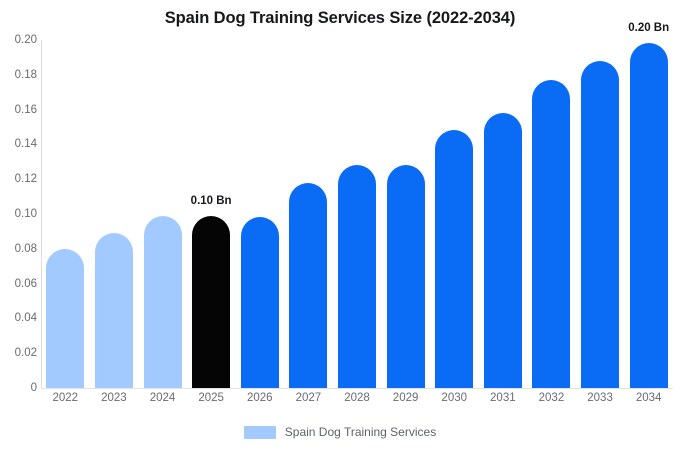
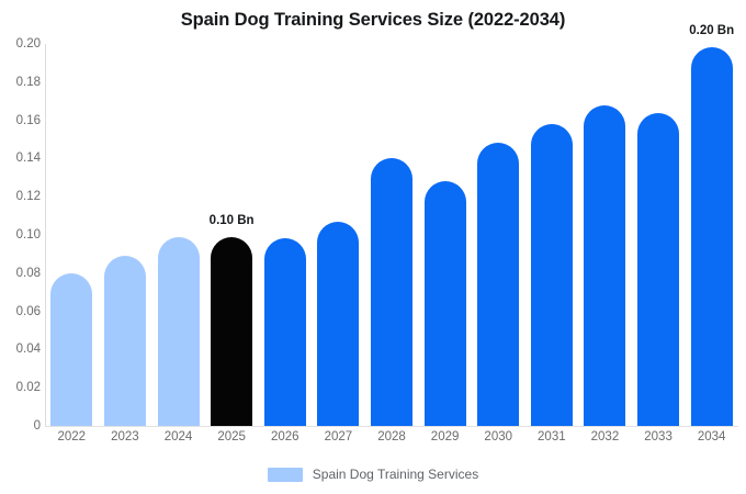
2027: 0.118 -> 0.107
2028: 0.128 -> 0.140
2032: 0.177 -> 0.168
2033: 0.188 -> 0.164
